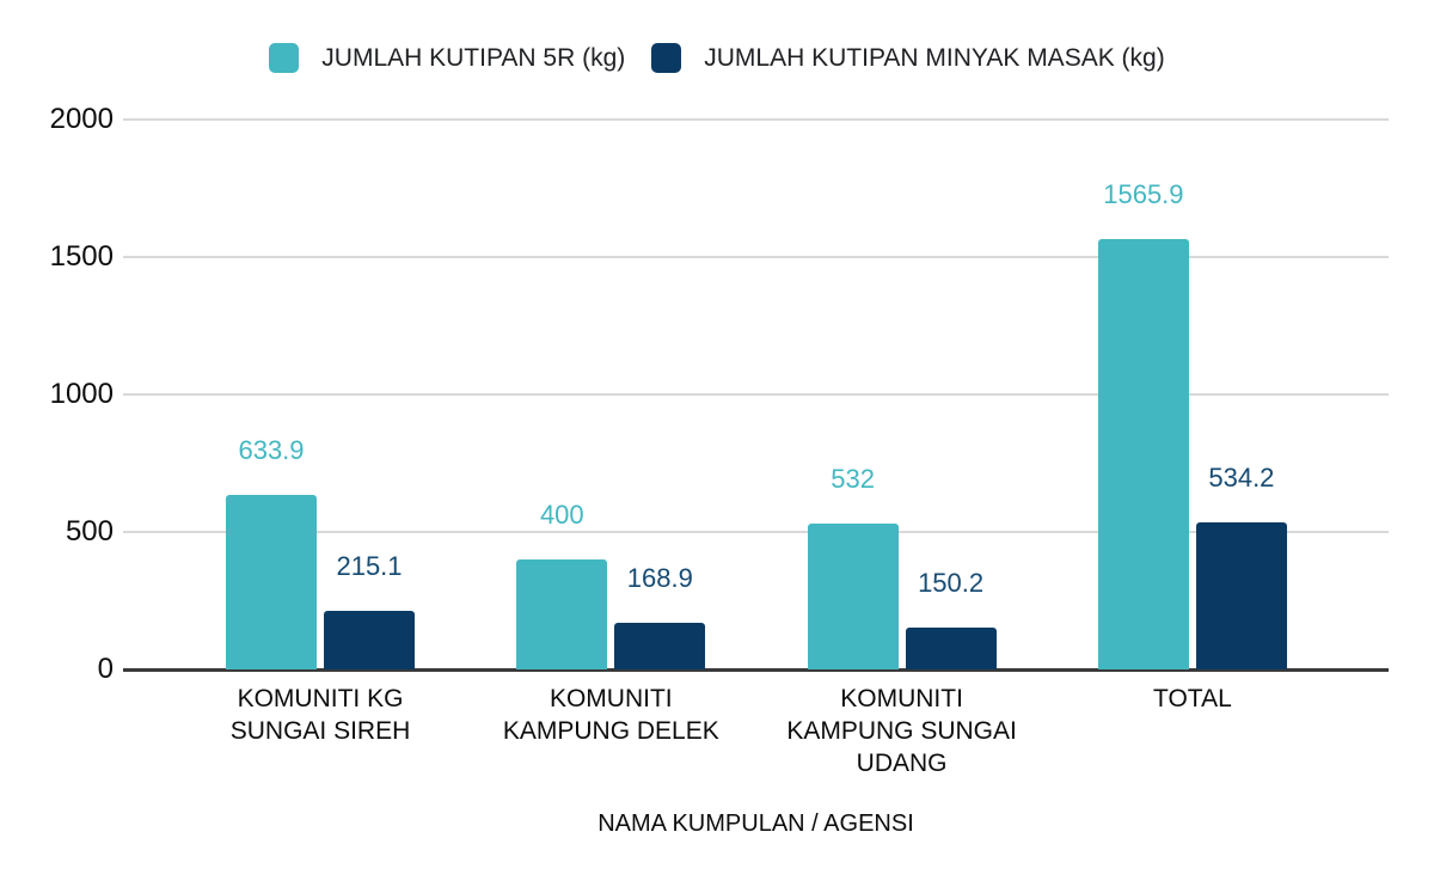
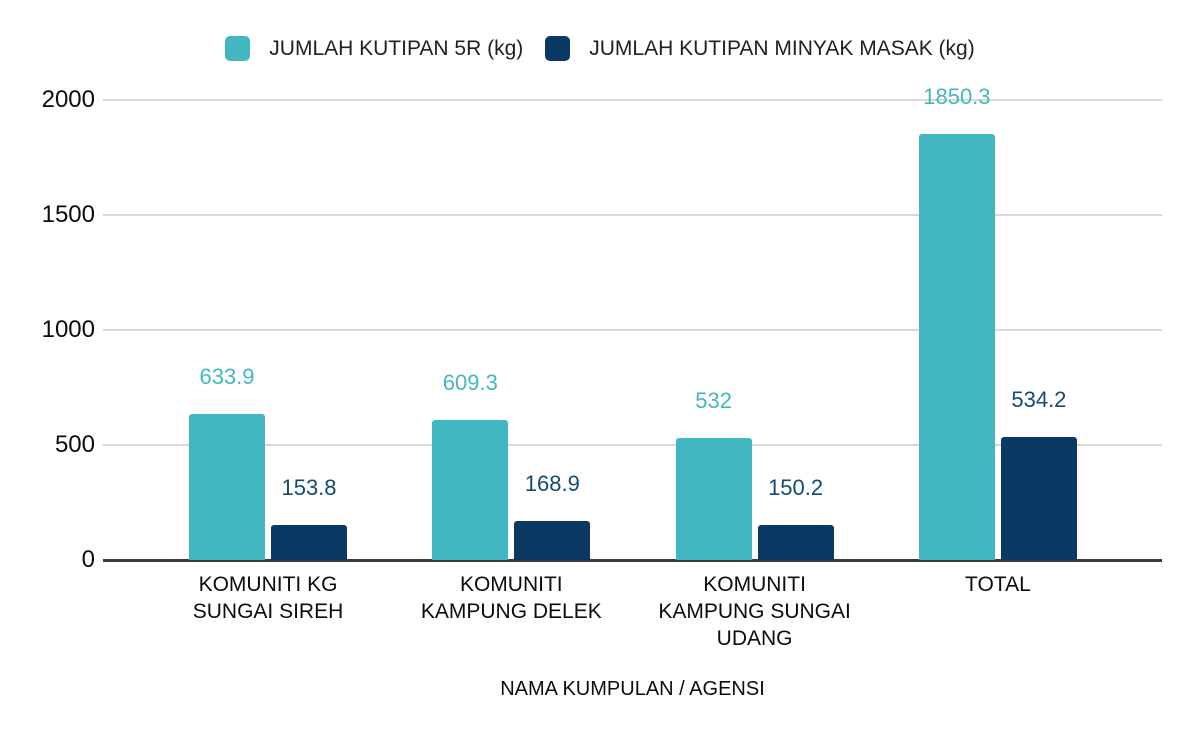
JUMLAH KUTIPAN MINYAK MASAK (kg)/KOMUNITI KG SUNGAI SIREH: 215.1 -> 153.8
JUMLAH KUTIPAN 5R (kg)/KOMUNITI KAMPUNG DELEK: 400 -> 609.3
JUMLAH KUTIPAN 5R (kg)/TOTAL: 1565.9 -> 1850.3
